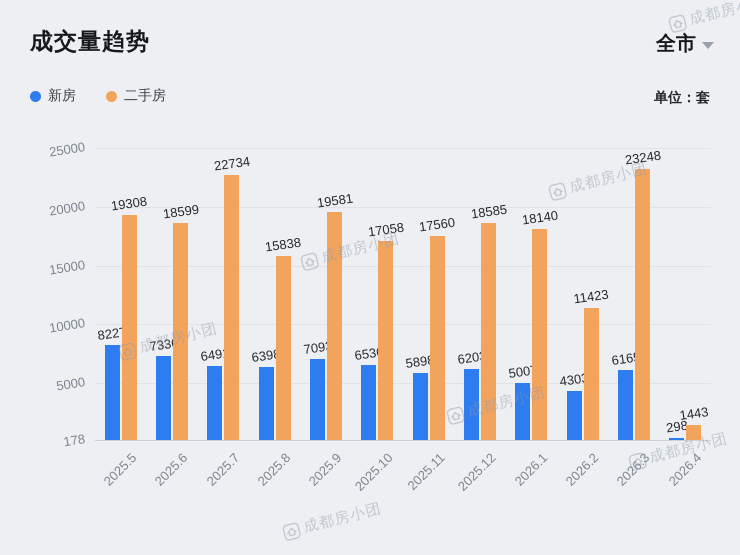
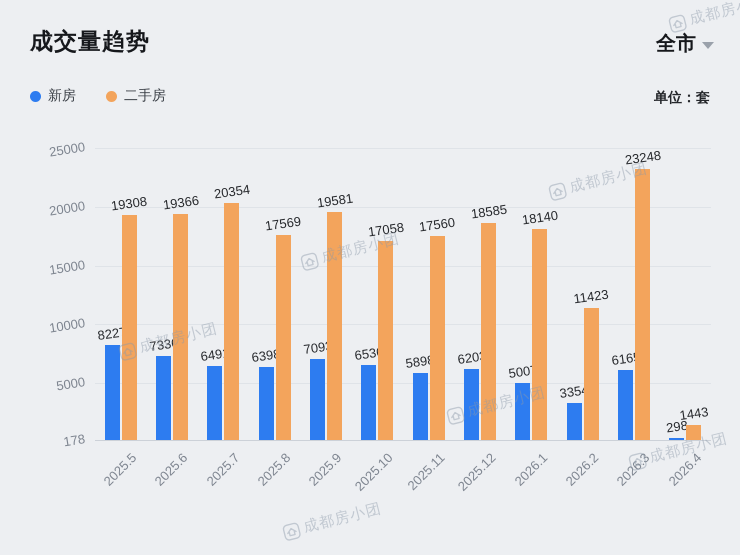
二手房/2025.6: 18599 -> 19366
二手房/2025.7: 22734 -> 20354
二手房/2025.8: 15838 -> 17569
新房/2026.2: 4303 -> 3354
